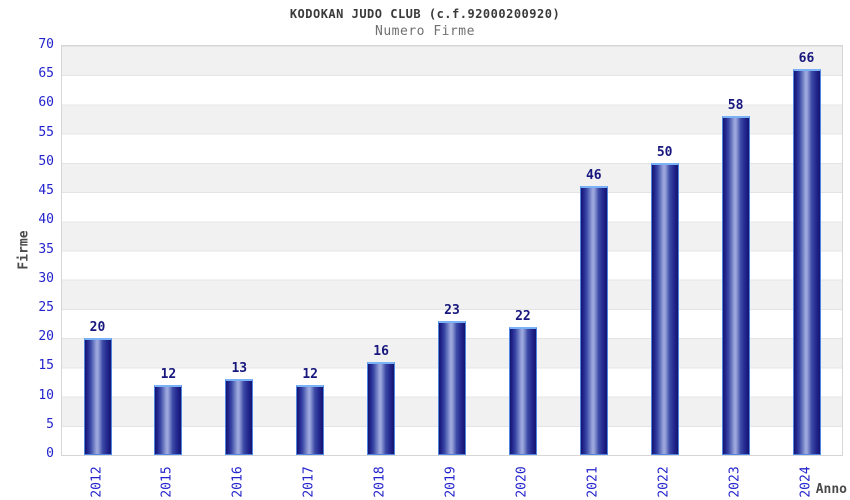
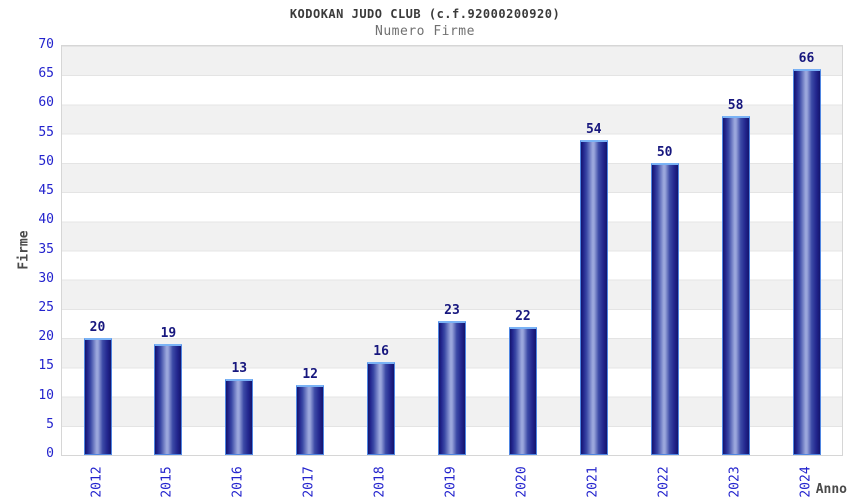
2015: 12 -> 19
2021: 46 -> 54
